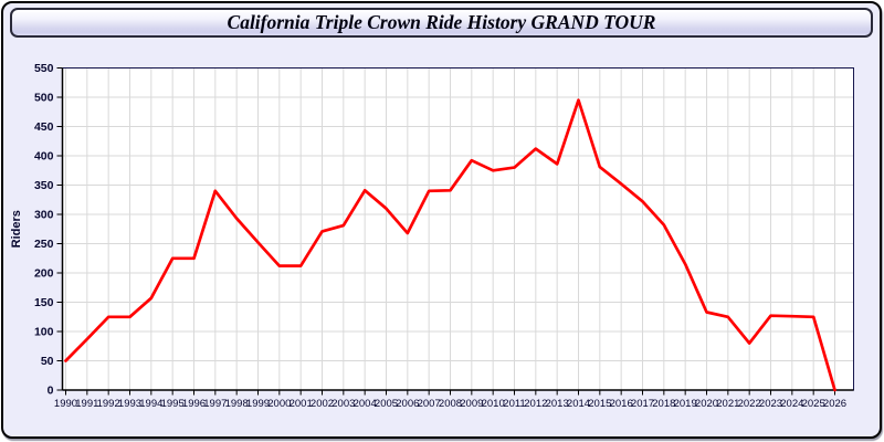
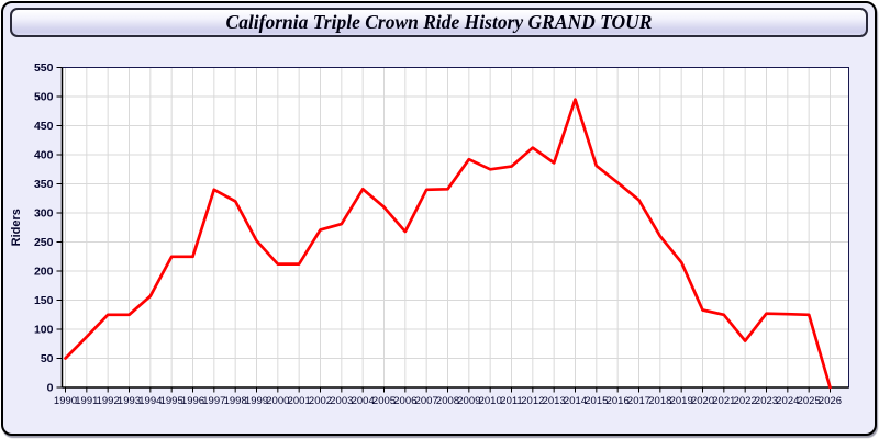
1998: 290 -> 320
2018: 280 -> 260
